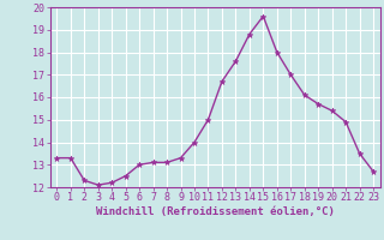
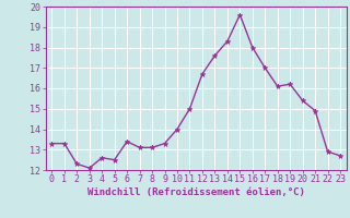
4: 12.2 -> 12.6
6: 13.0 -> 13.4
14: 18.8 -> 18.3
19: 15.7 -> 16.2
22: 13.5 -> 12.9
